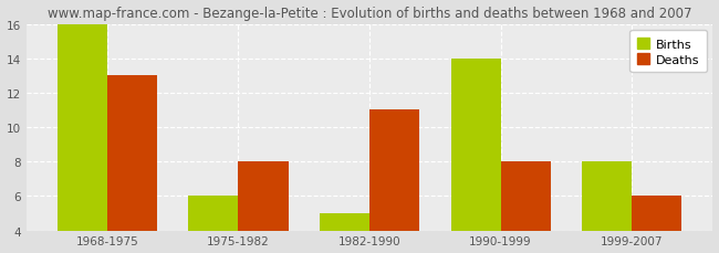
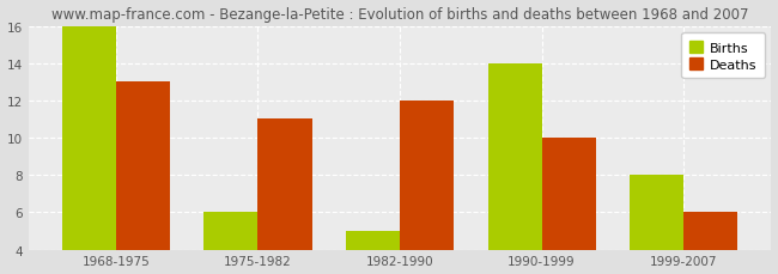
Deaths/1975-1982: 8 -> 11
Deaths/1982-1990: 11 -> 12
Deaths/1990-1999: 8 -> 10
